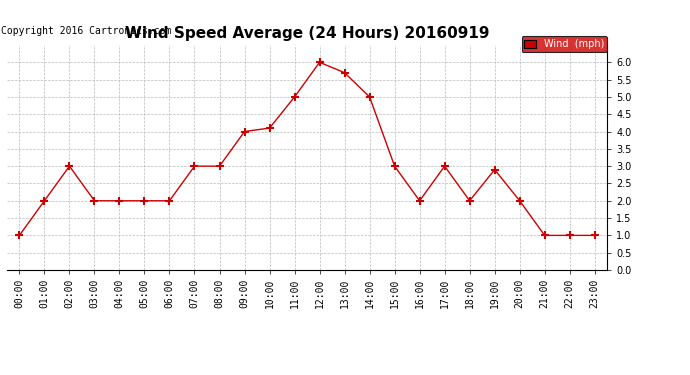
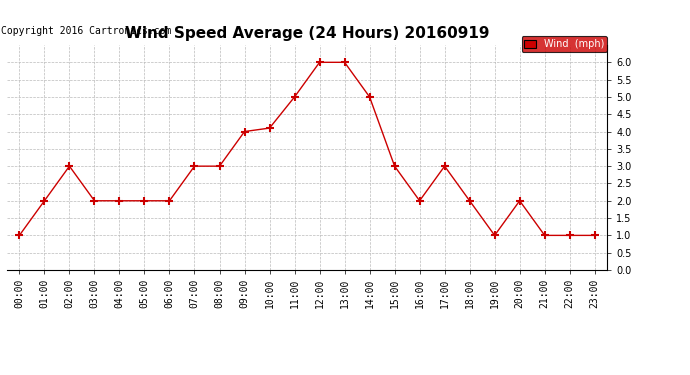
13:00: 5.7 -> 6.0
19:00: 2.9 -> 1.0
